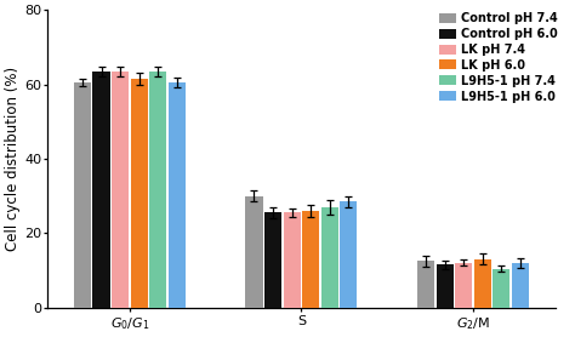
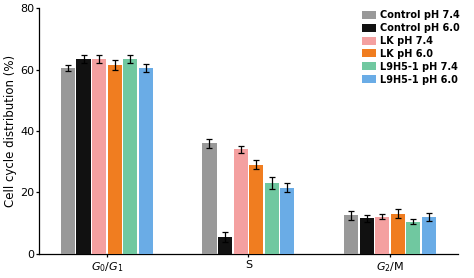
Control pH 7.4/S: 30.0 -> 36.0
Control pH 6.0/S: 25.5 -> 5.5
LK pH 7.4/S: 25.5 -> 34.0
LK pH 6.0/S: 26.0 -> 29.0
L9H5-1 pH 7.4/S: 27.0 -> 23.0
L9H5-1 pH 6.0/S: 28.5 -> 21.5
